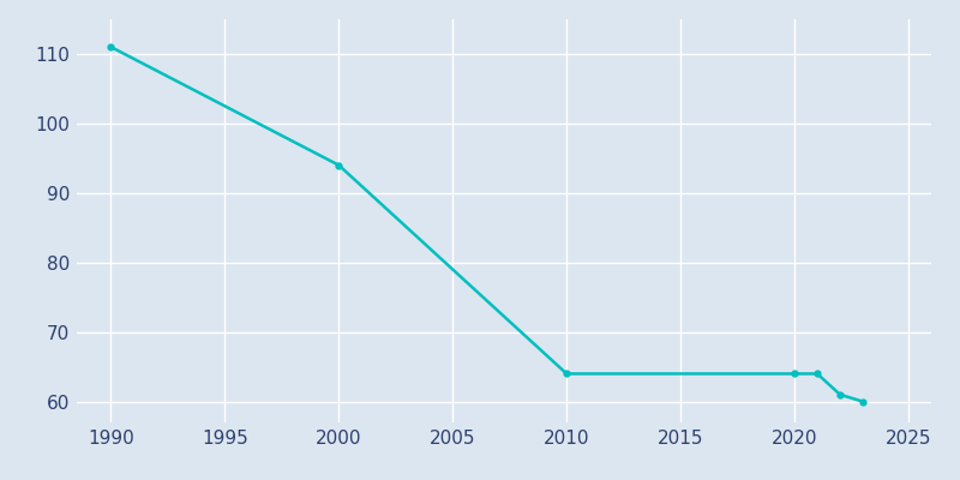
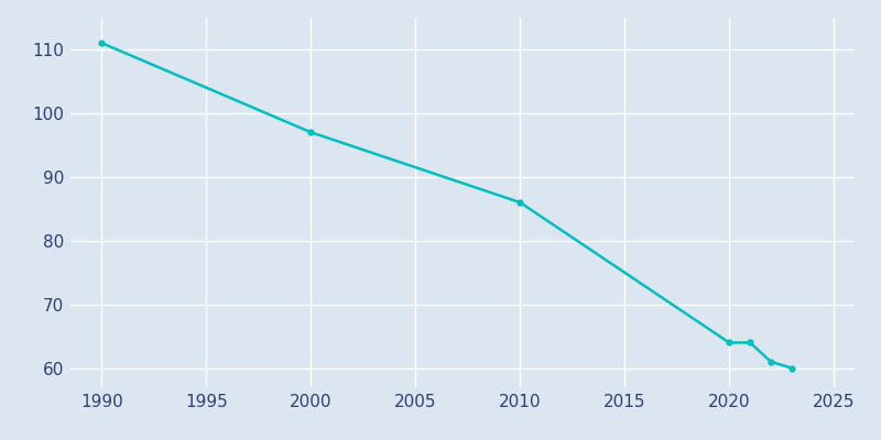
2000: 94 -> 97
2010: 64 -> 86
